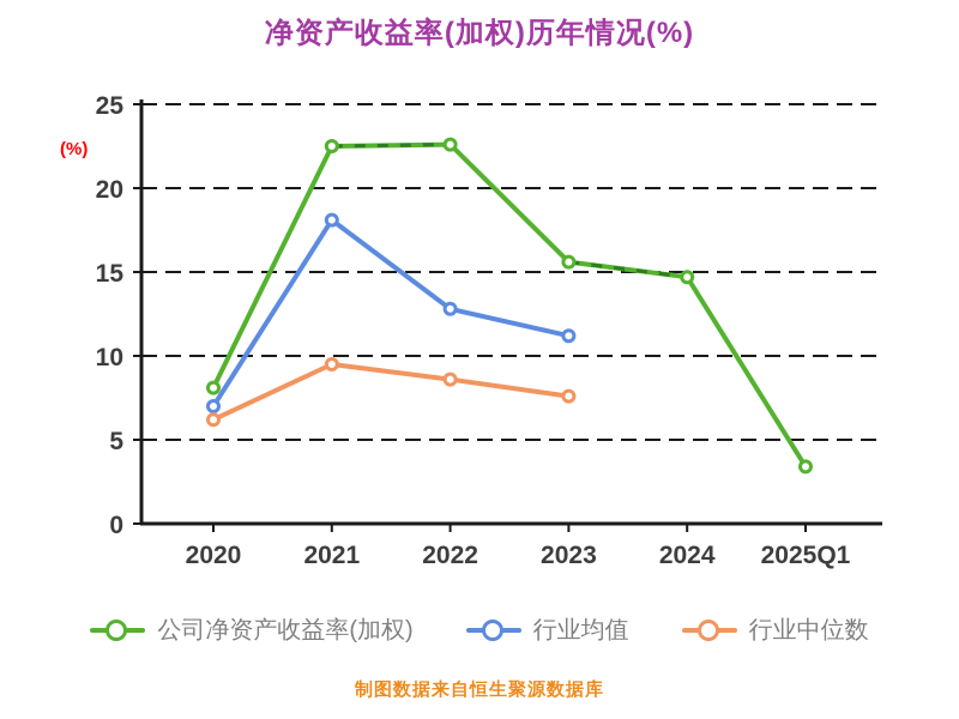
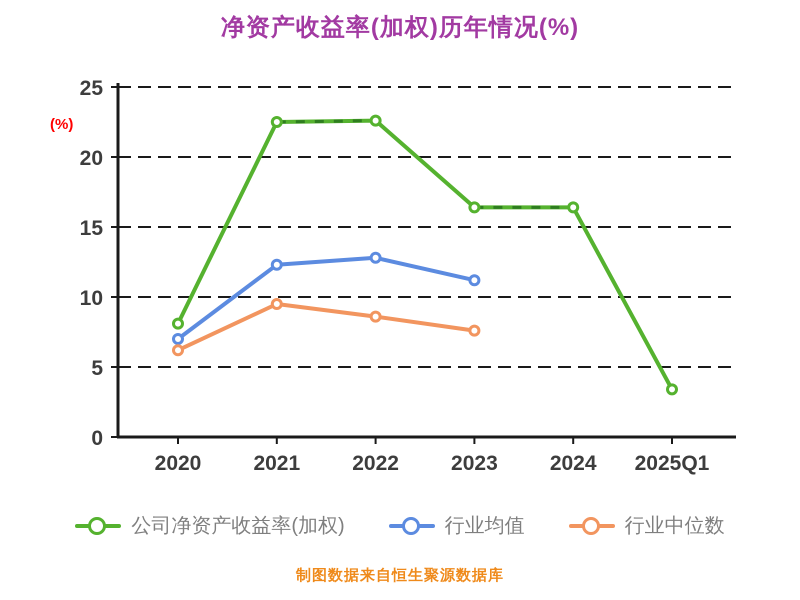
行业均值/2021: 18.1 -> 12.3
公司净资产收益率(加权)/2023: 15.6 -> 16.4
公司净资产收益率(加权)/2024: 14.7 -> 16.4
